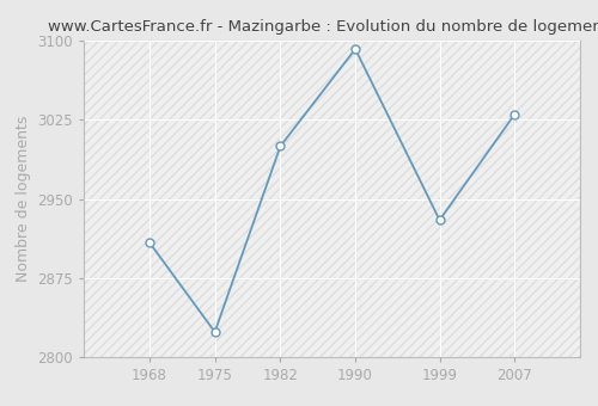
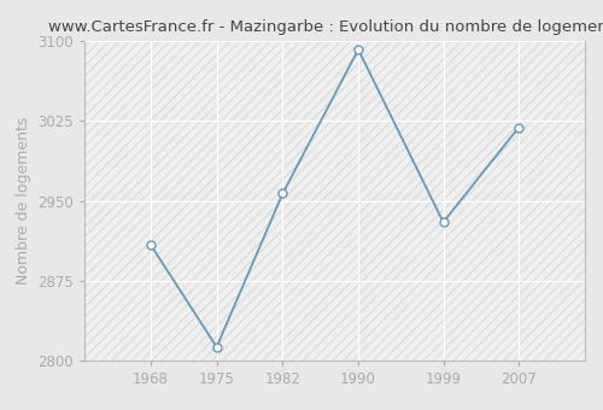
1975: 2824 -> 2813
1982: 3000 -> 2957
2007: 3030 -> 3019
